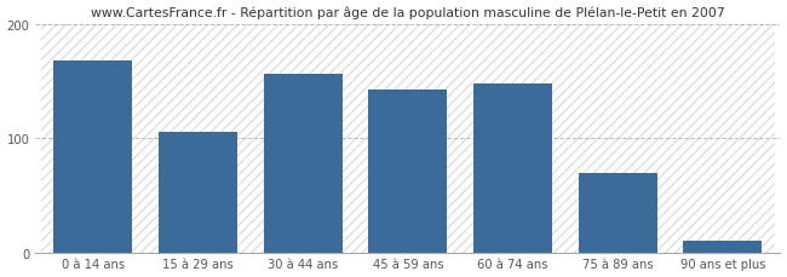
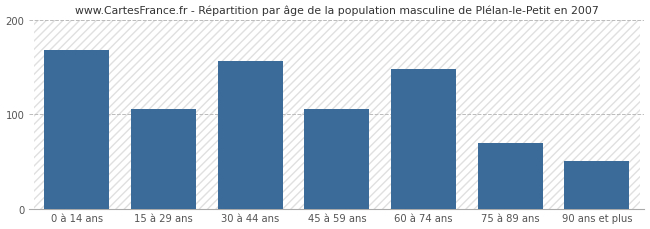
45 à 59 ans: 143 -> 106
90 ans et plus: 10 -> 50
